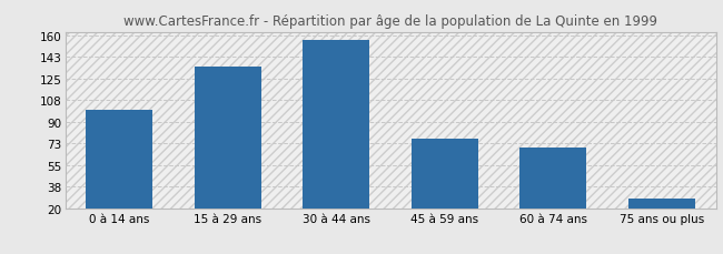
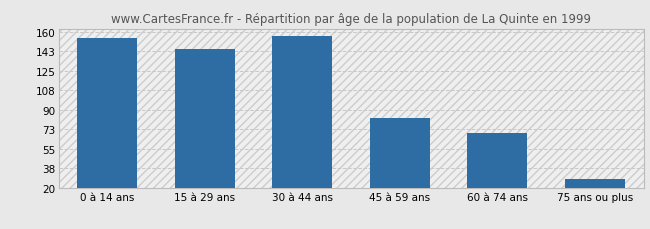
0 à 14 ans: 100 -> 155
15 à 29 ans: 135 -> 145
45 à 59 ans: 76 -> 83
